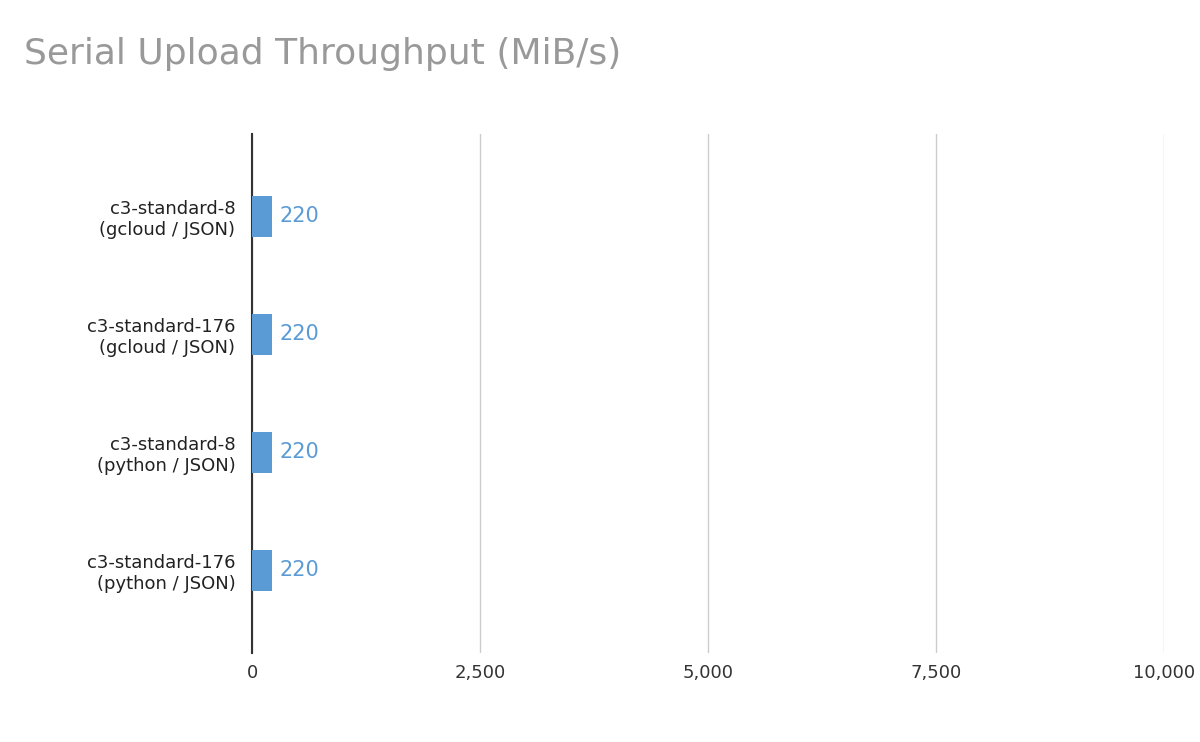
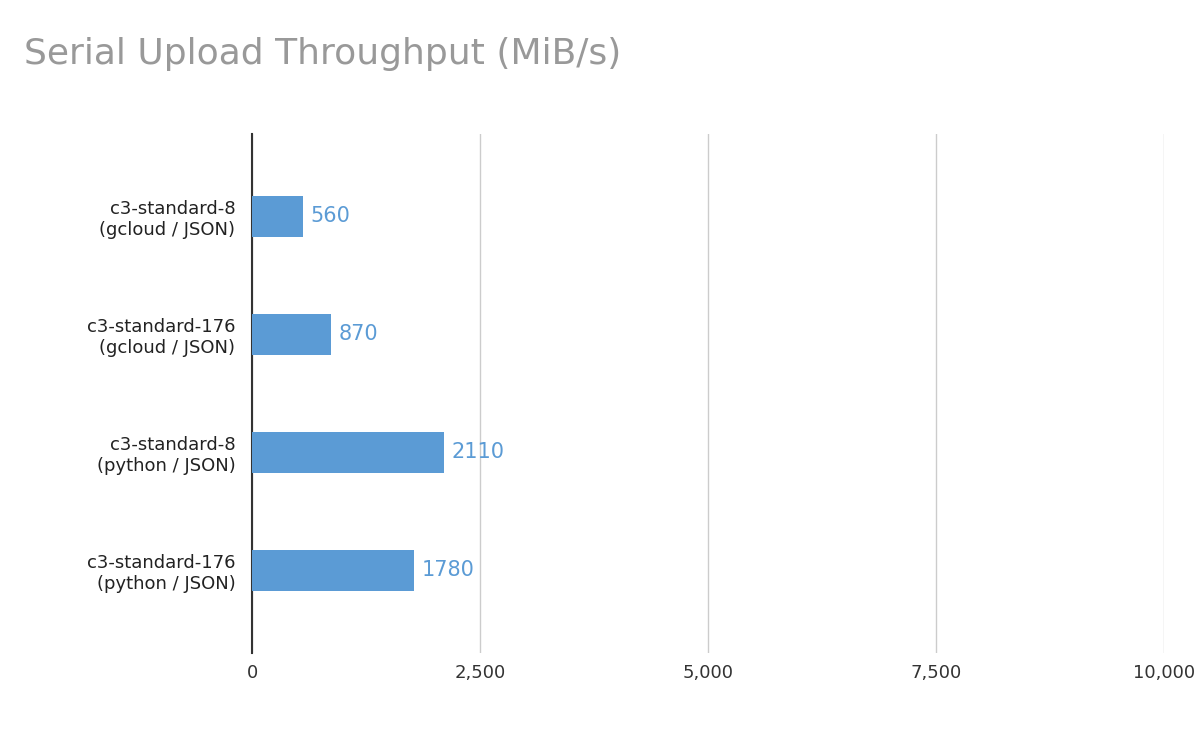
c3-standard-8 (gcloud / JSON): 220 -> 560
c3-standard-176 (gcloud / JSON): 220 -> 870
c3-standard-8 (python / JSON): 220 -> 2110
c3-standard-176 (python / JSON): 220 -> 1780
